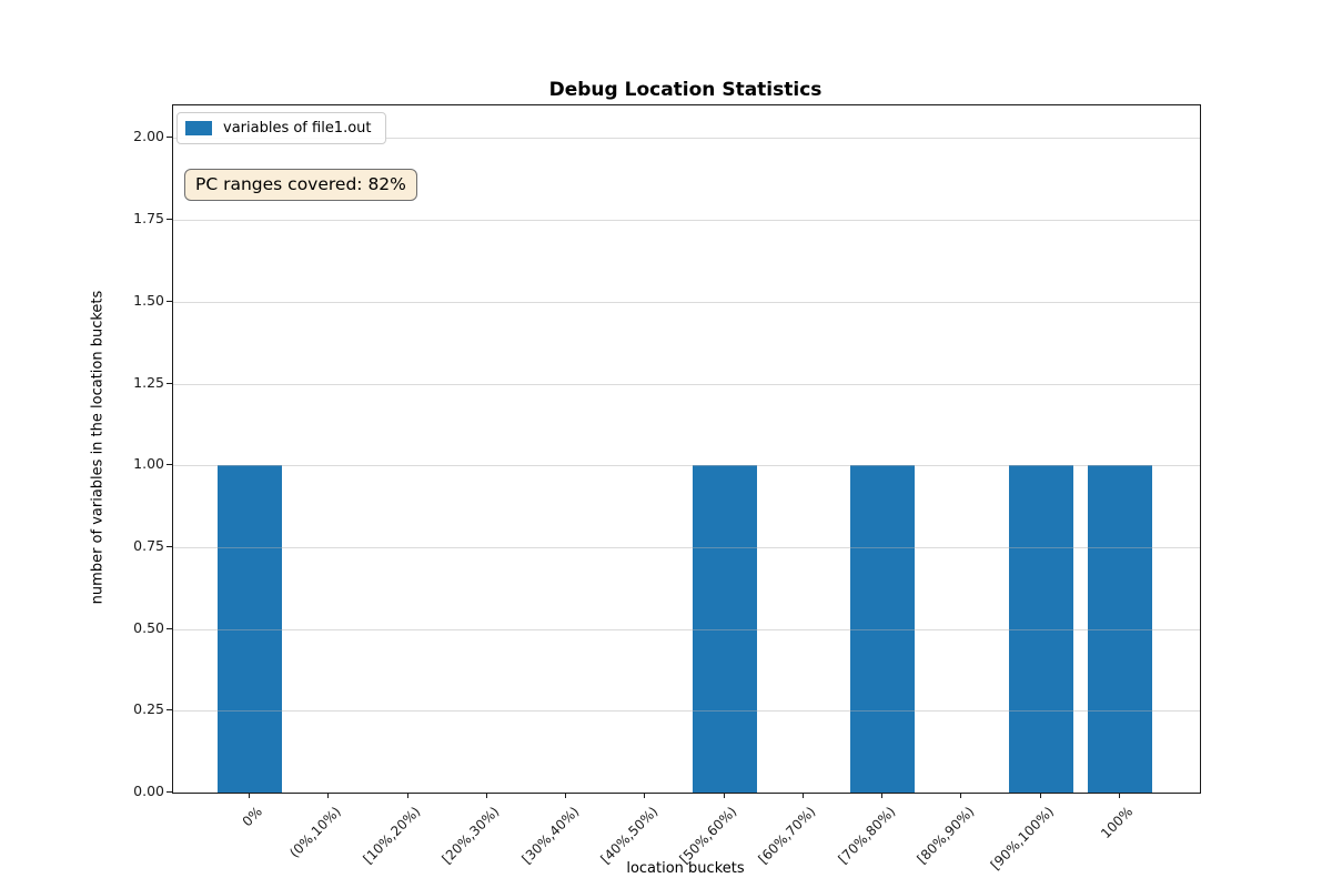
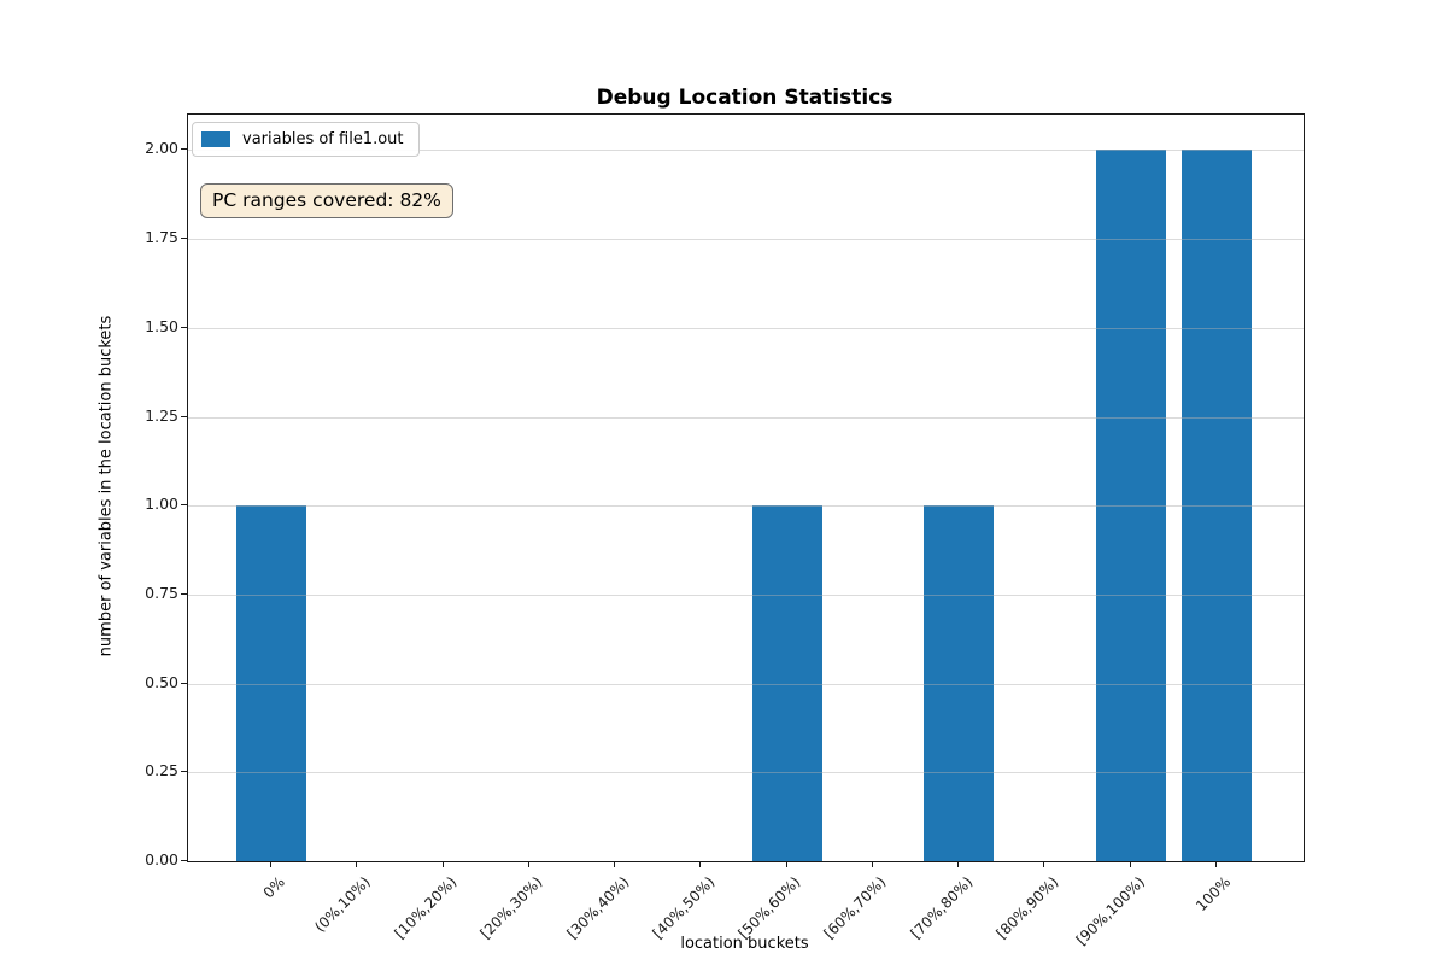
[90%,100%): 1 -> 2
100%: 1 -> 2
